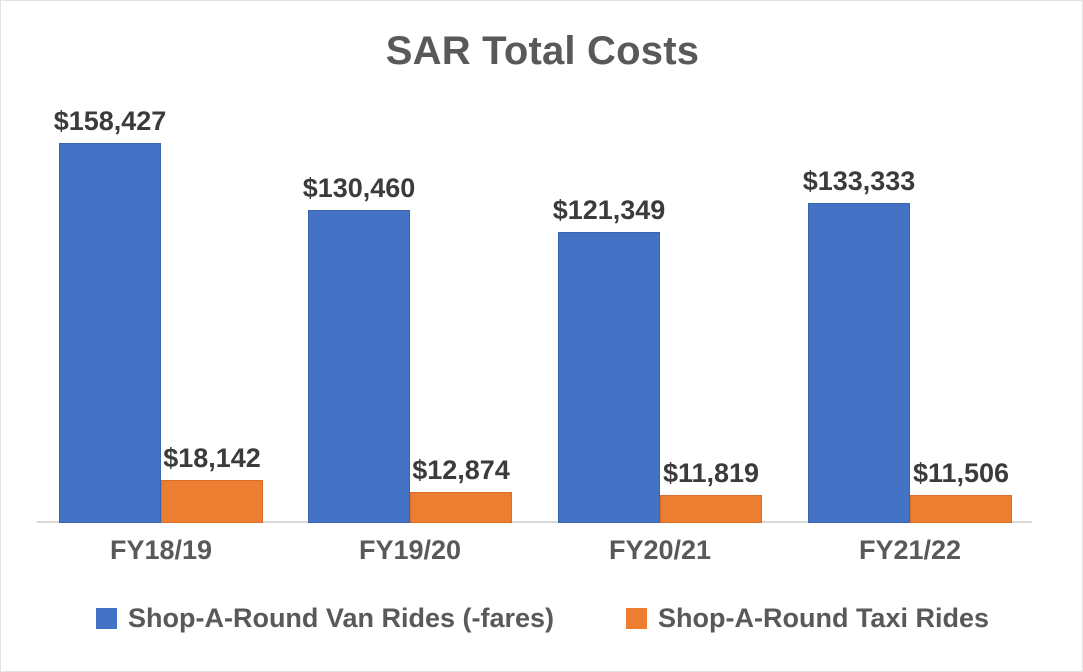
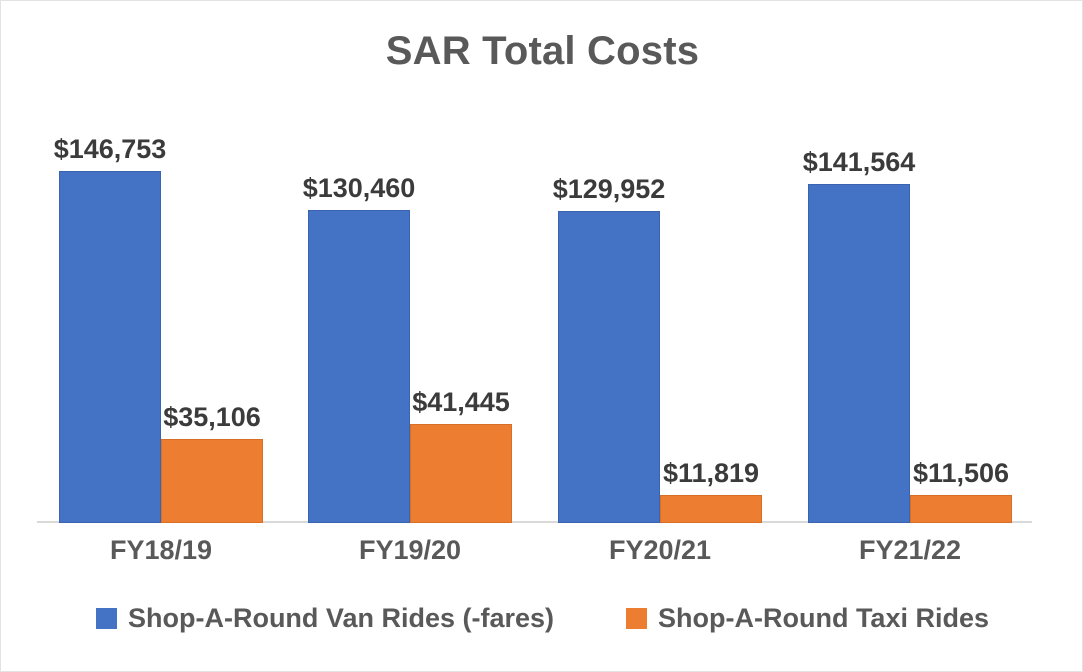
Shop-A-Round Van Rides (-fares)/FY18/19: $158,427 -> $146,753
Shop-A-Round Taxi Rides/FY18/19: $18,142 -> $35,106
Shop-A-Round Taxi Rides/FY19/20: $12,874 -> $41,445
Shop-A-Round Van Rides (-fares)/FY20/21: $121,349 -> $129,952
Shop-A-Round Van Rides (-fares)/FY21/22: $133,333 -> $141,564
